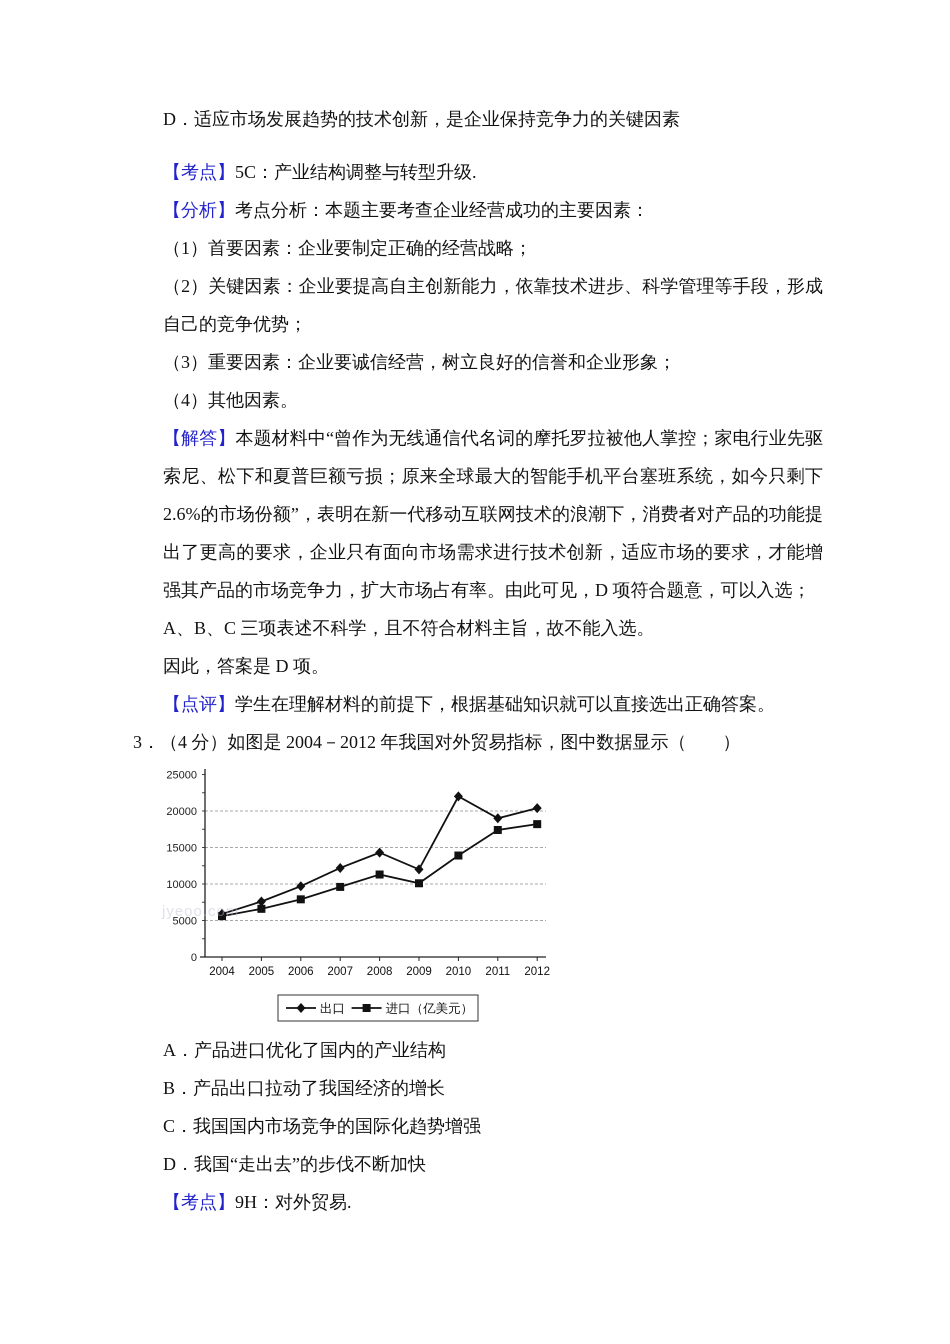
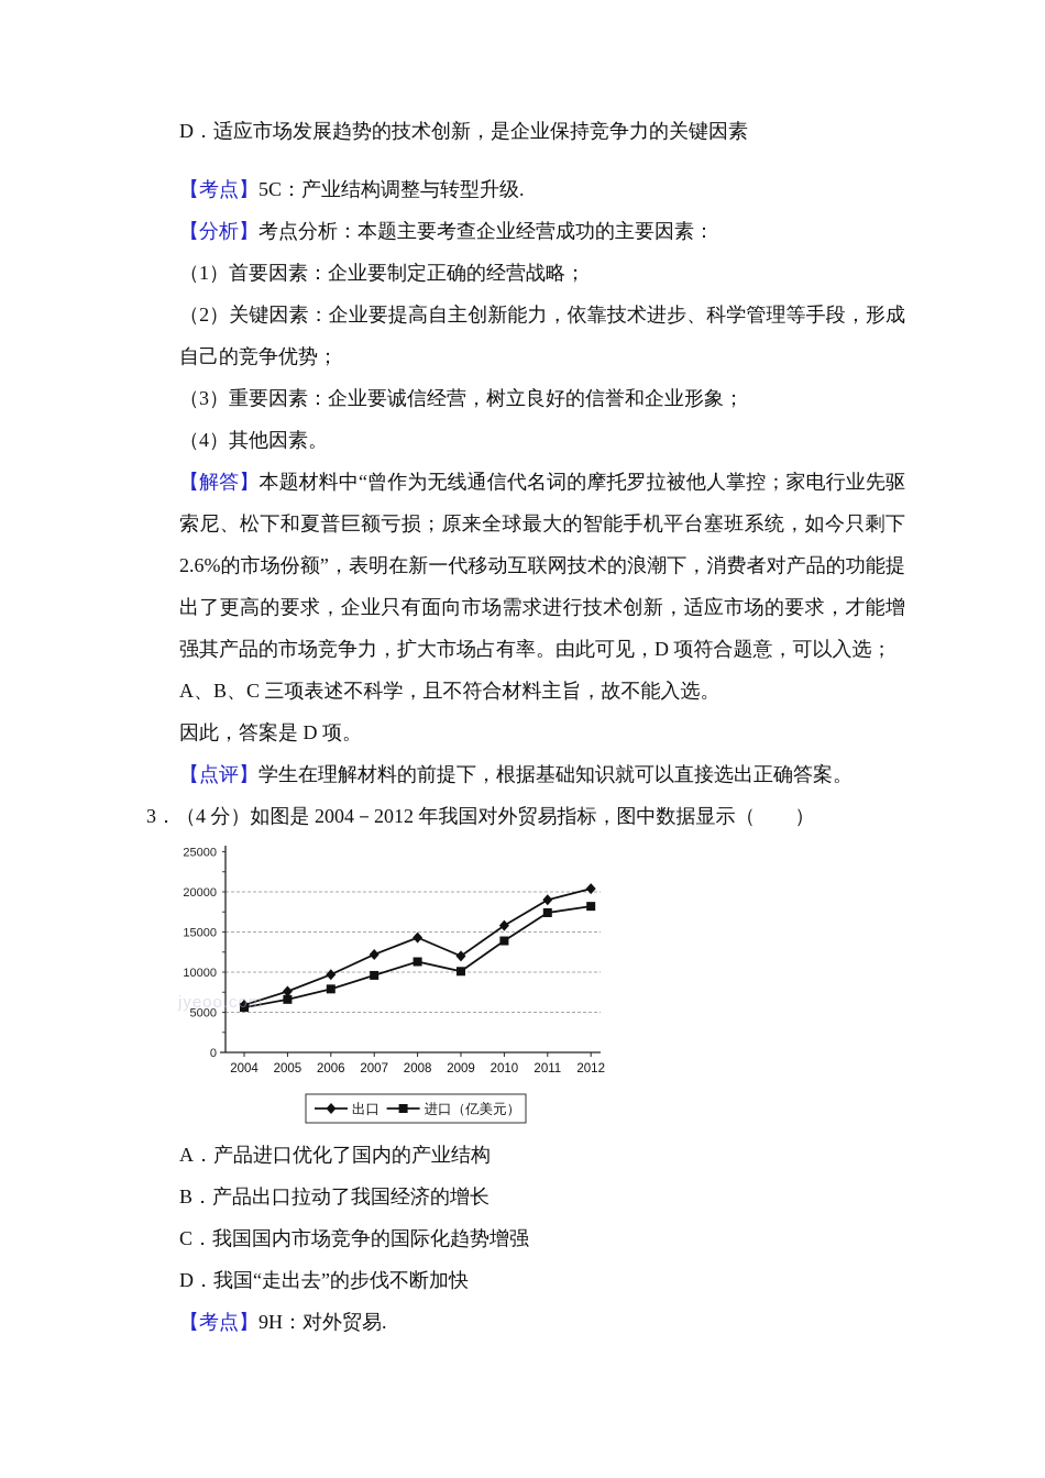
出口/2010: 22000 -> 16000
